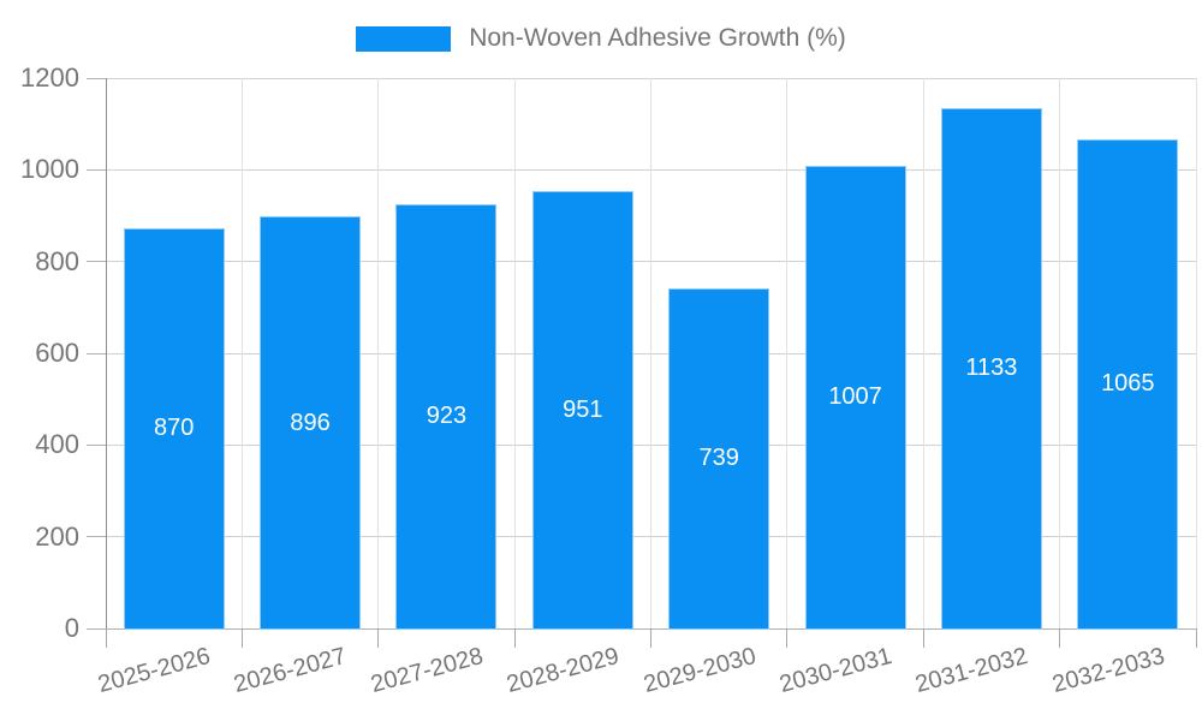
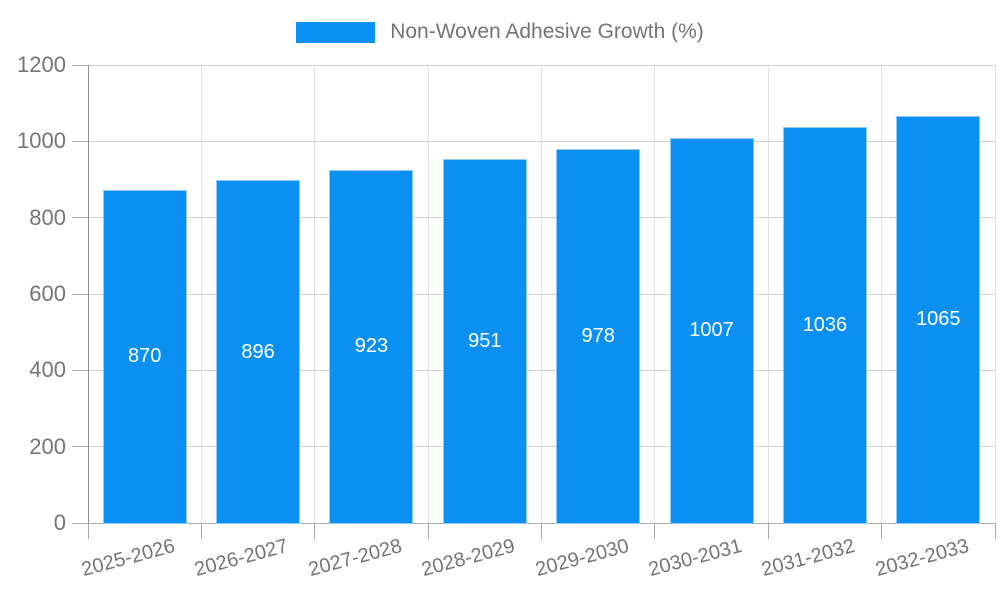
2029-2030: 739 -> 978
2031-2032: 1133 -> 1036
